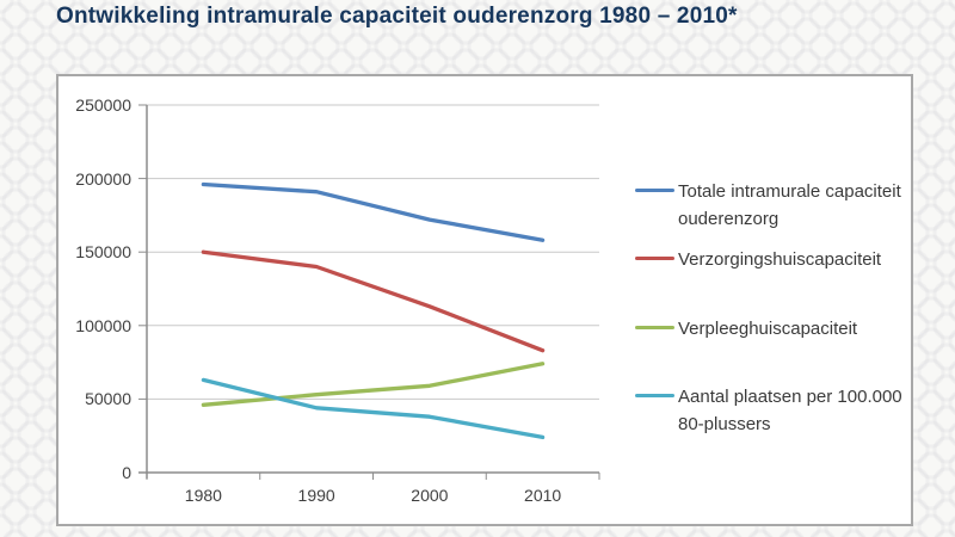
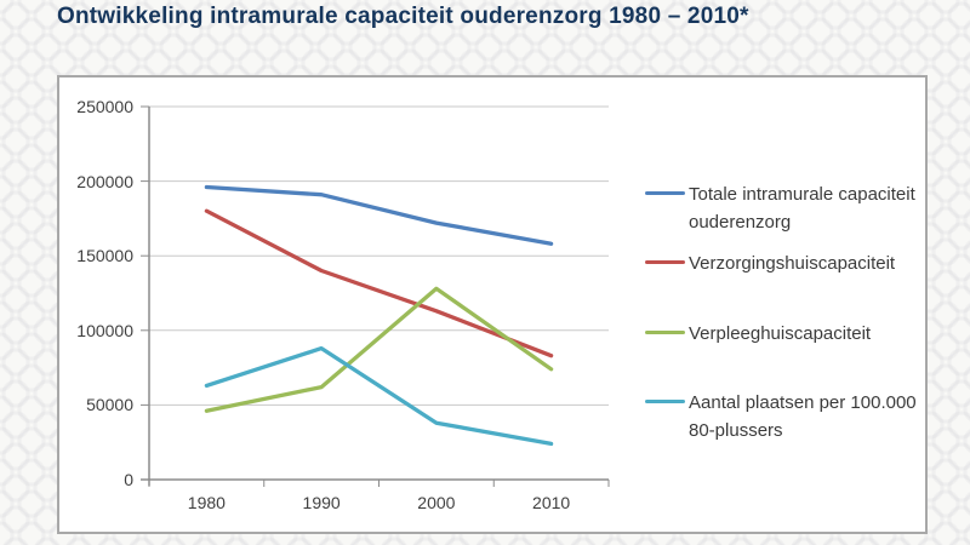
Verzorgingshuiscapaciteit/1980: 150000 -> 180000
Verpleeghuiscapaciteit/1990: 53000 -> 62000
Aantal plaatsen per 100.000 80-plussers/1990: 44000 -> 88000
Verpleeghuiscapaciteit/2000: 59000 -> 128000
